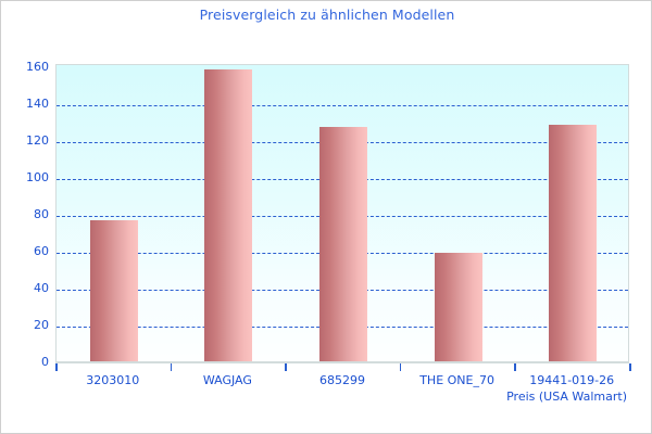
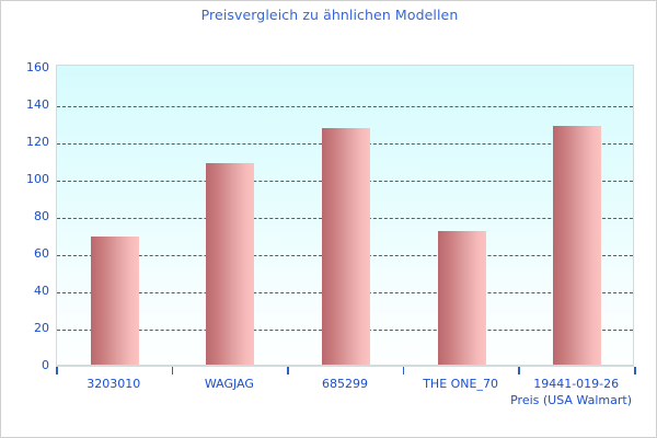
3203010: 76 -> 69
WAGJAG: 158 -> 108
THE ONE_70: 59 -> 72
